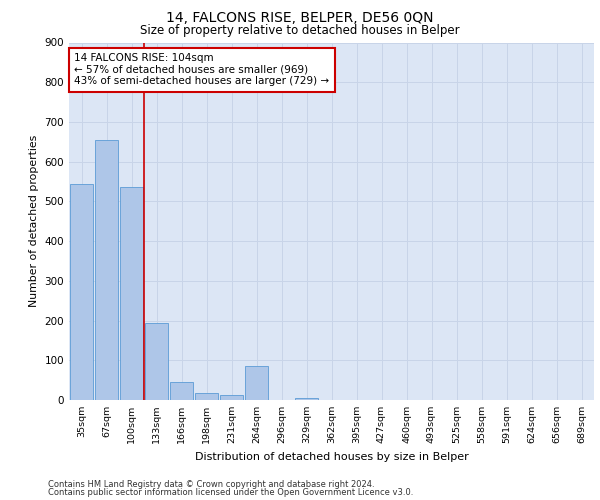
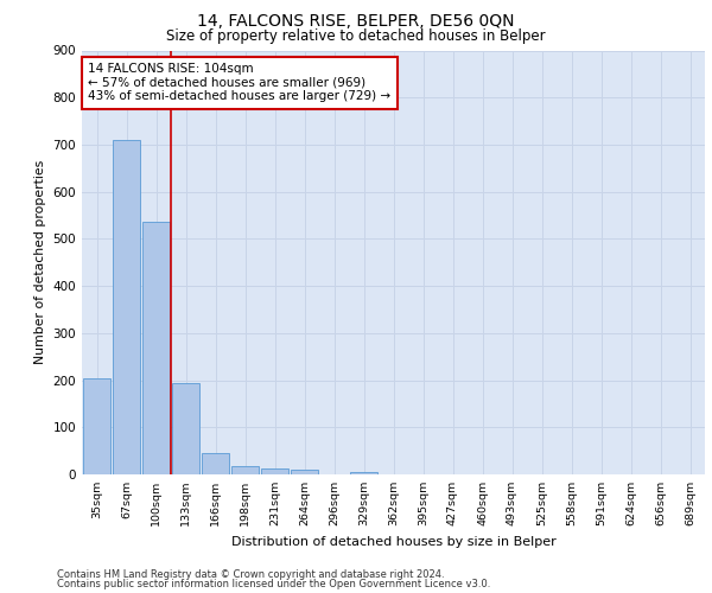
35sqm: 545 -> 203
67sqm: 655 -> 710
264sqm: 85 -> 10
